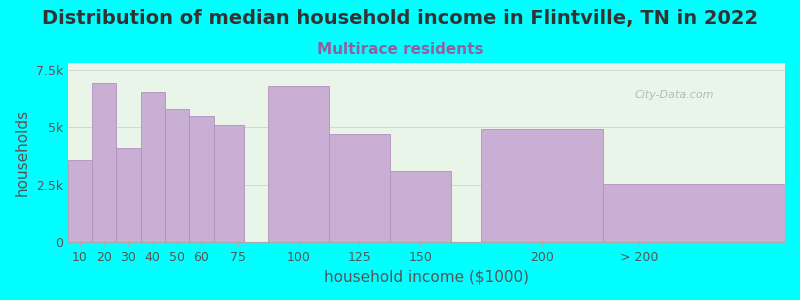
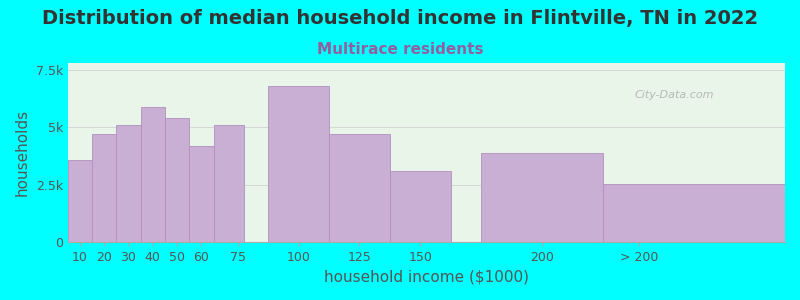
20: 6.95k -> 4.70k
30: 4.10k -> 5.10k
40: 6.55k -> 5.90k
50: 5.80k -> 5.40k
60: 5.50k -> 4.20k
200: 4.95k -> 3.90k
